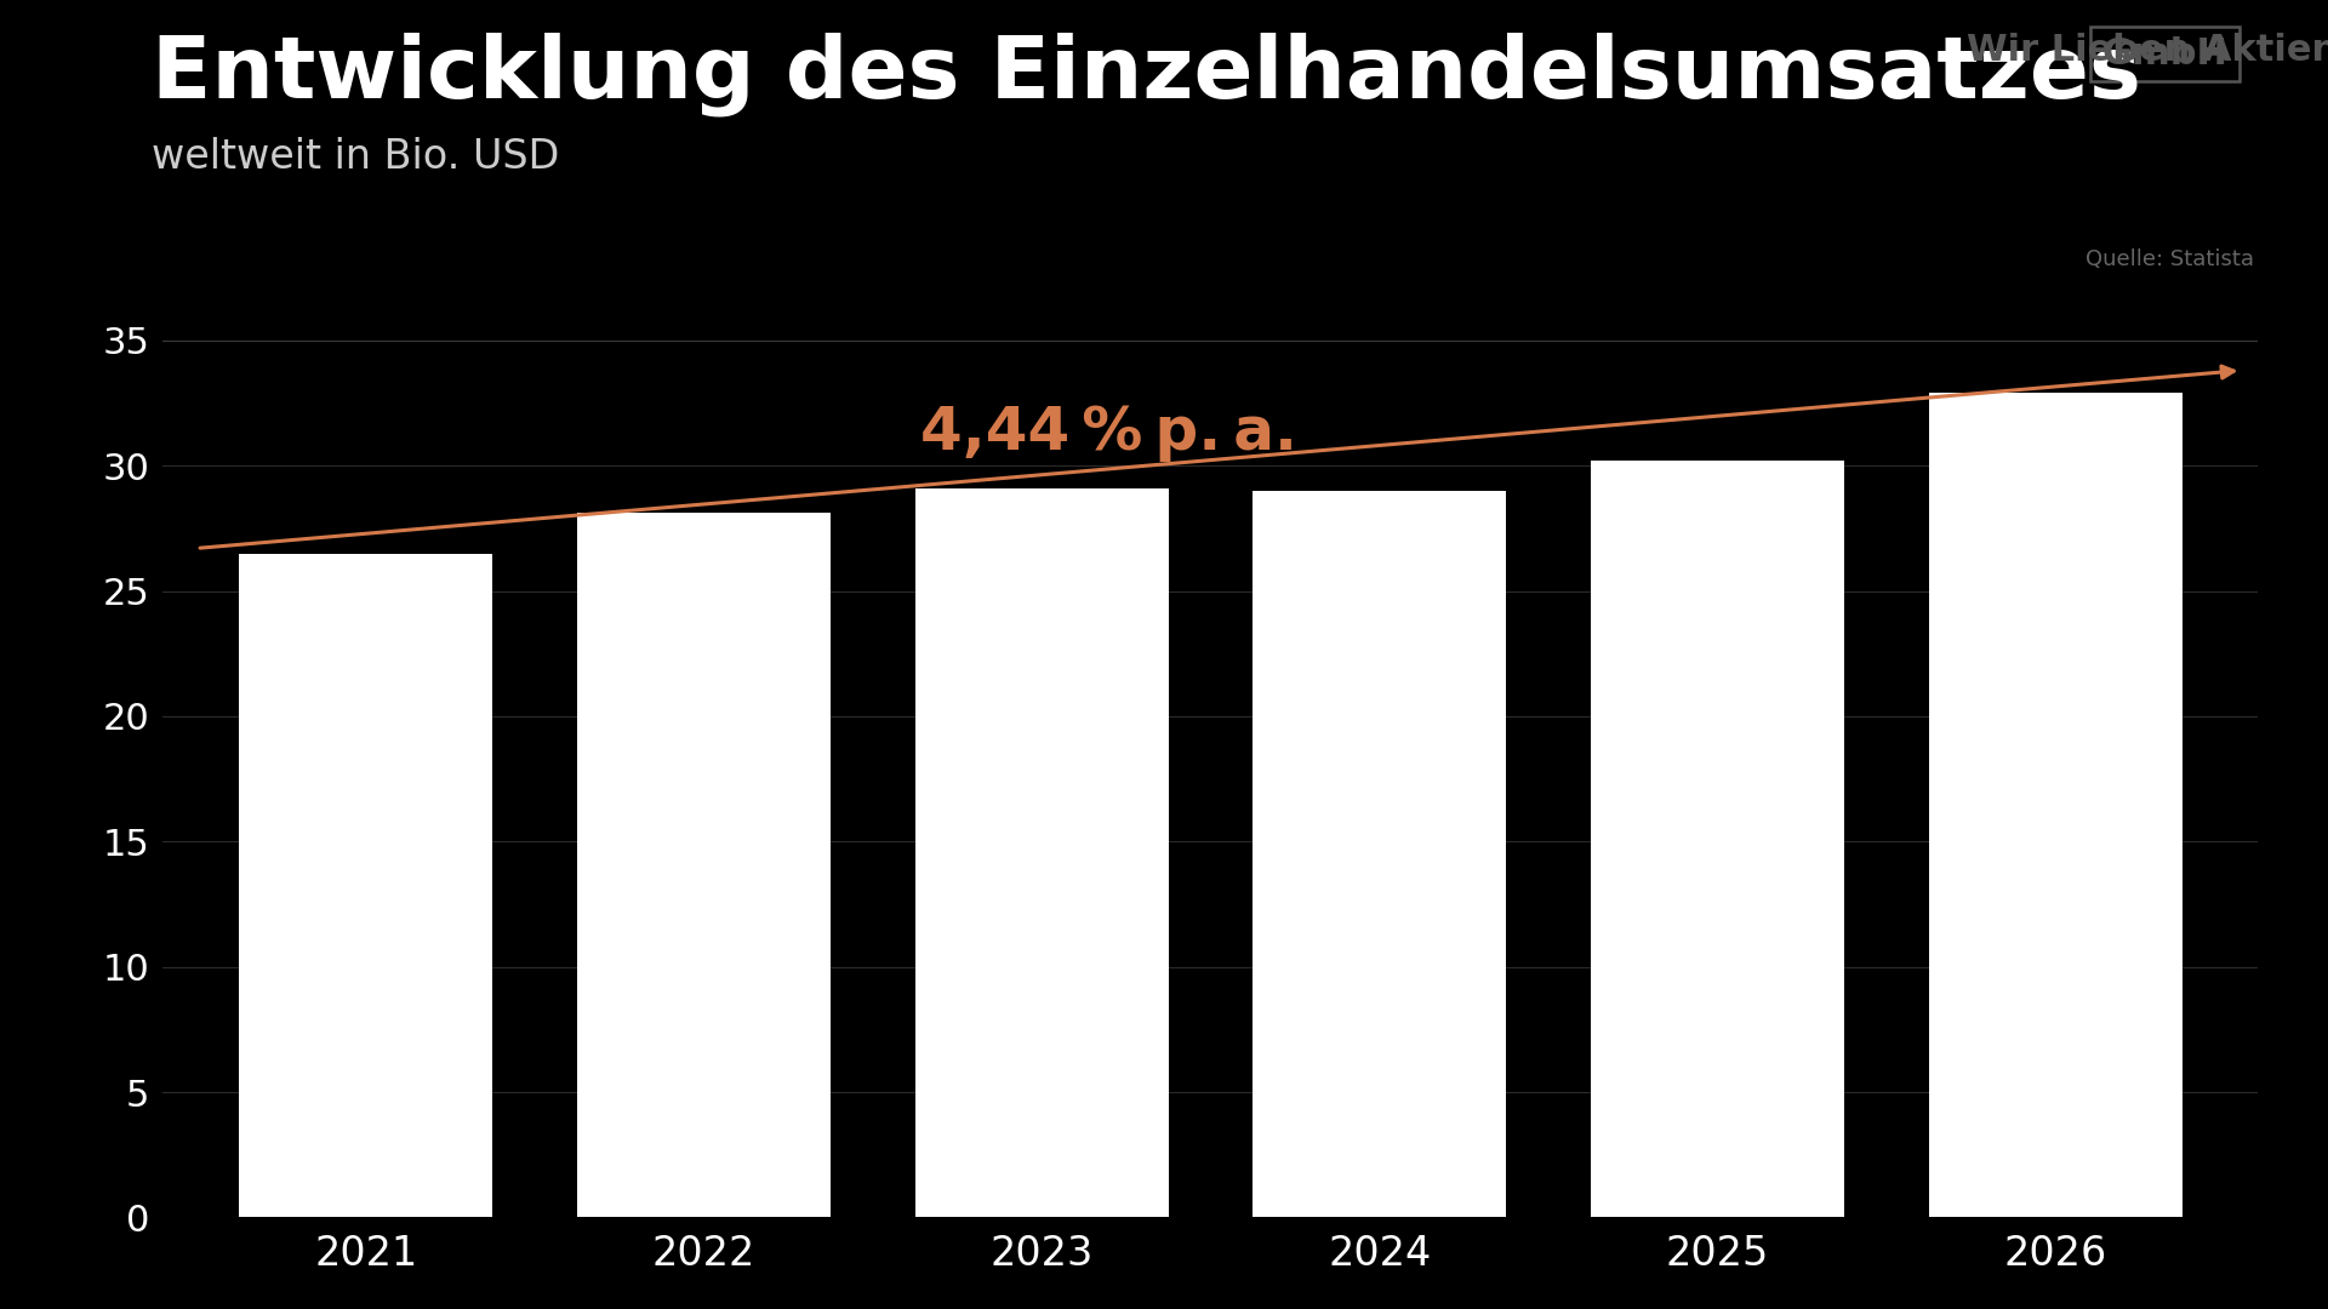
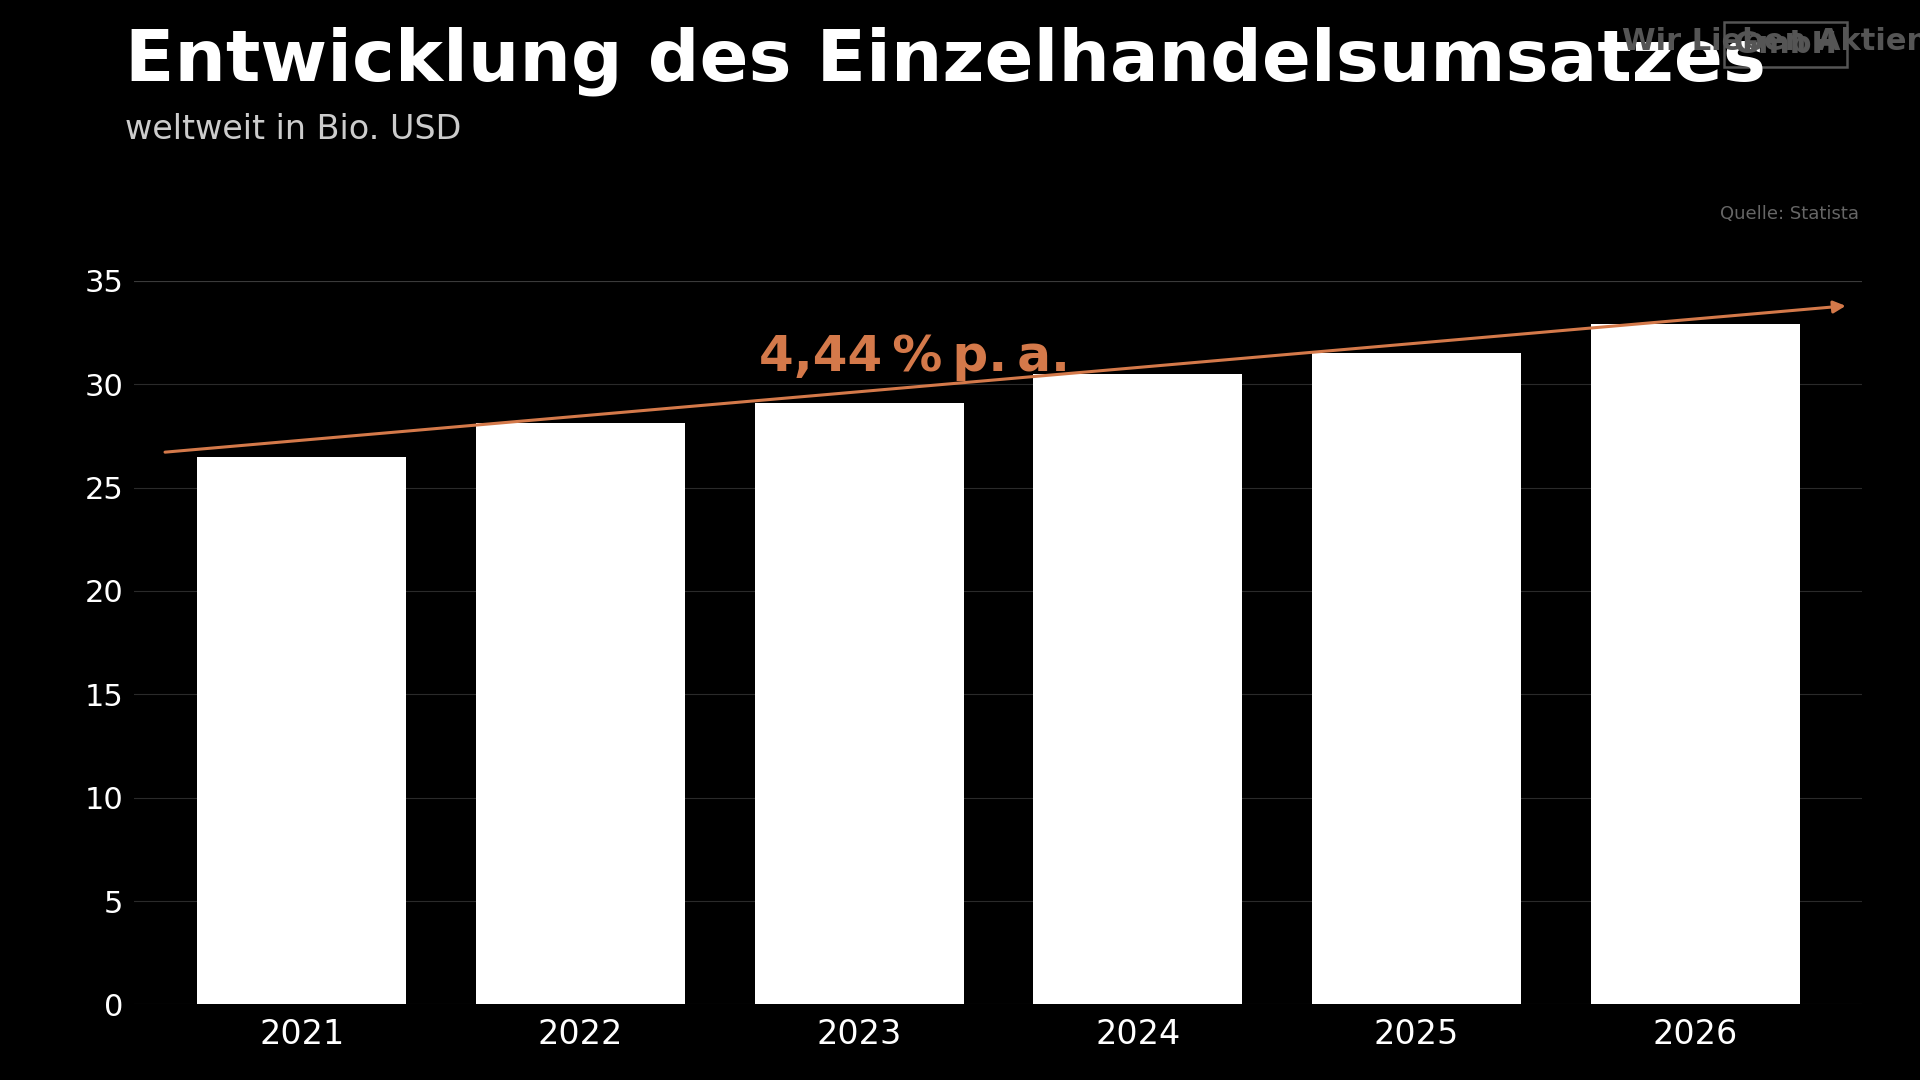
2024: 29.0 -> 30.5
2025: 30.2 -> 31.5
